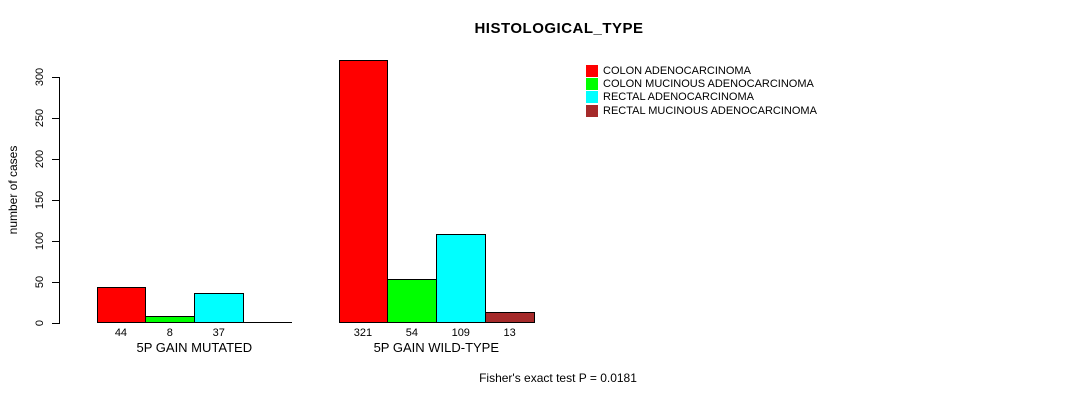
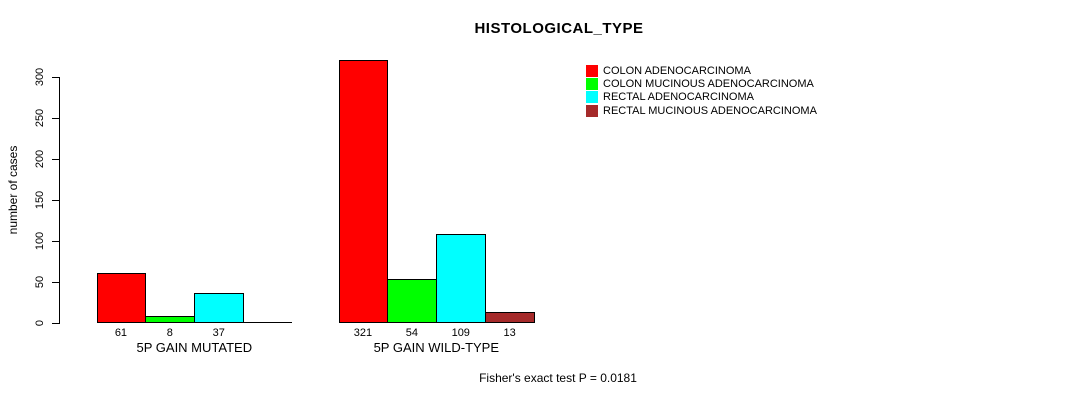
COLON ADENOCARCINOMA/5P GAIN MUTATED: 44 -> 61
